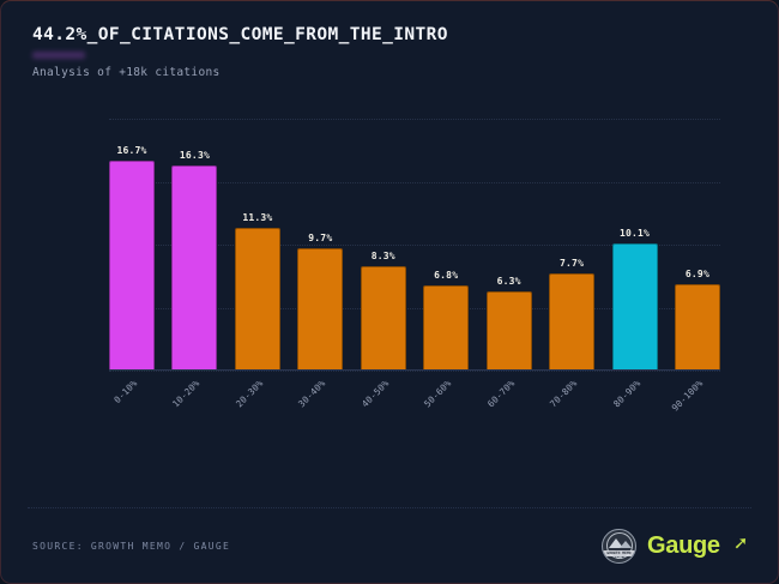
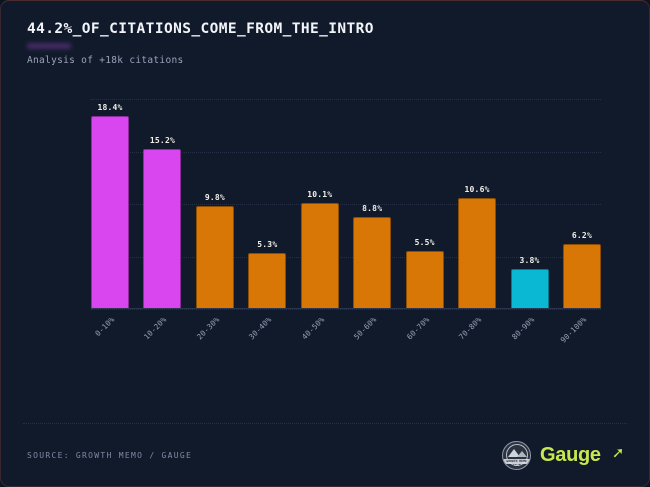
0-10%: 16.7% -> 18.4%
10-20%: 16.3% -> 15.2%
20-30%: 11.3% -> 9.8%
30-40%: 9.7% -> 5.3%
40-50%: 8.3% -> 10.1%
50-60%: 6.8% -> 8.8%
60-70%: 6.3% -> 5.5%
70-80%: 7.7% -> 10.6%
80-90%: 10.1% -> 3.8%
90-100%: 6.9% -> 6.2%
